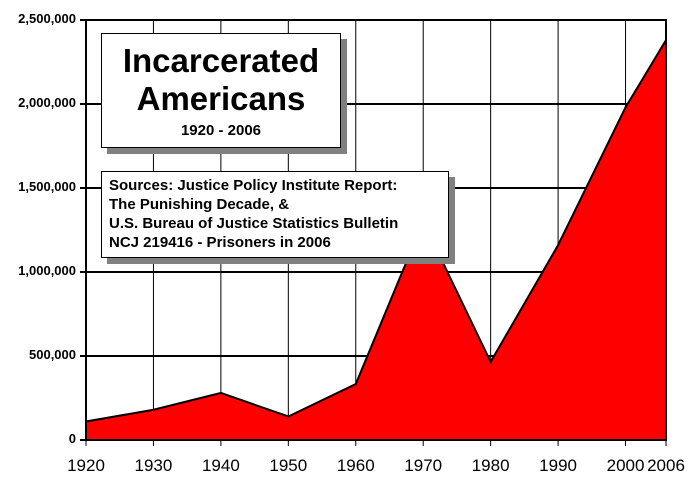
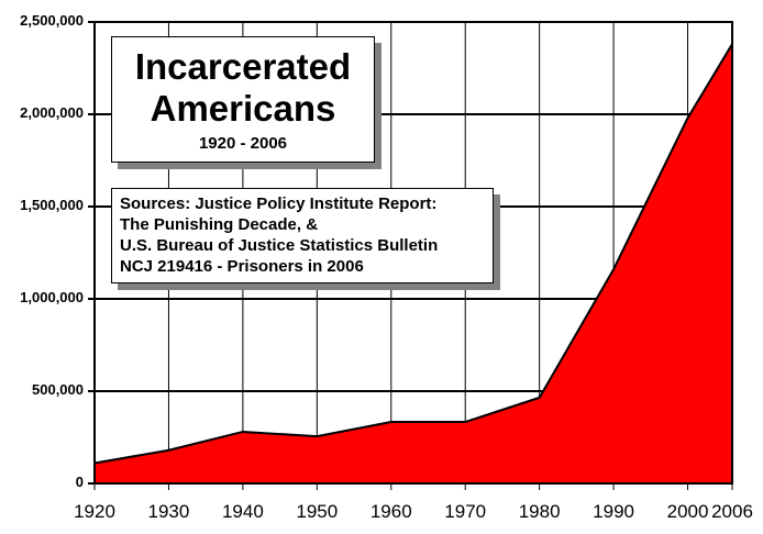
1950: 140000 -> 260000
1970: 1300000 -> 330000
